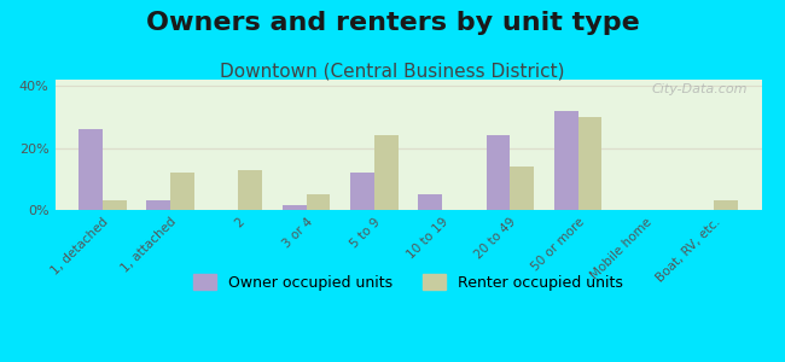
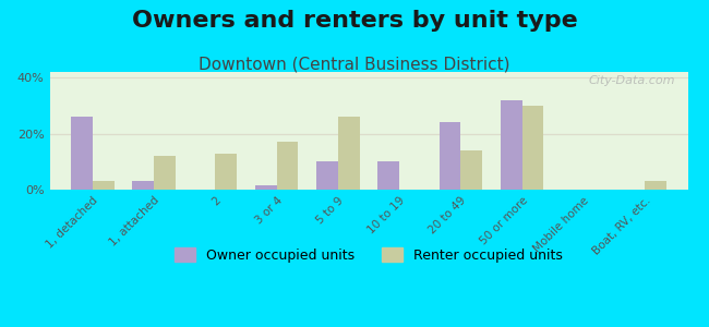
Renter occupied units/3 or 4: 5% -> 17%
Owner occupied units/5 to 9: 12.0% -> 10.0%
Renter occupied units/5 to 9: 24% -> 26%
Owner occupied units/10 to 19: 5.0% -> 10.0%
